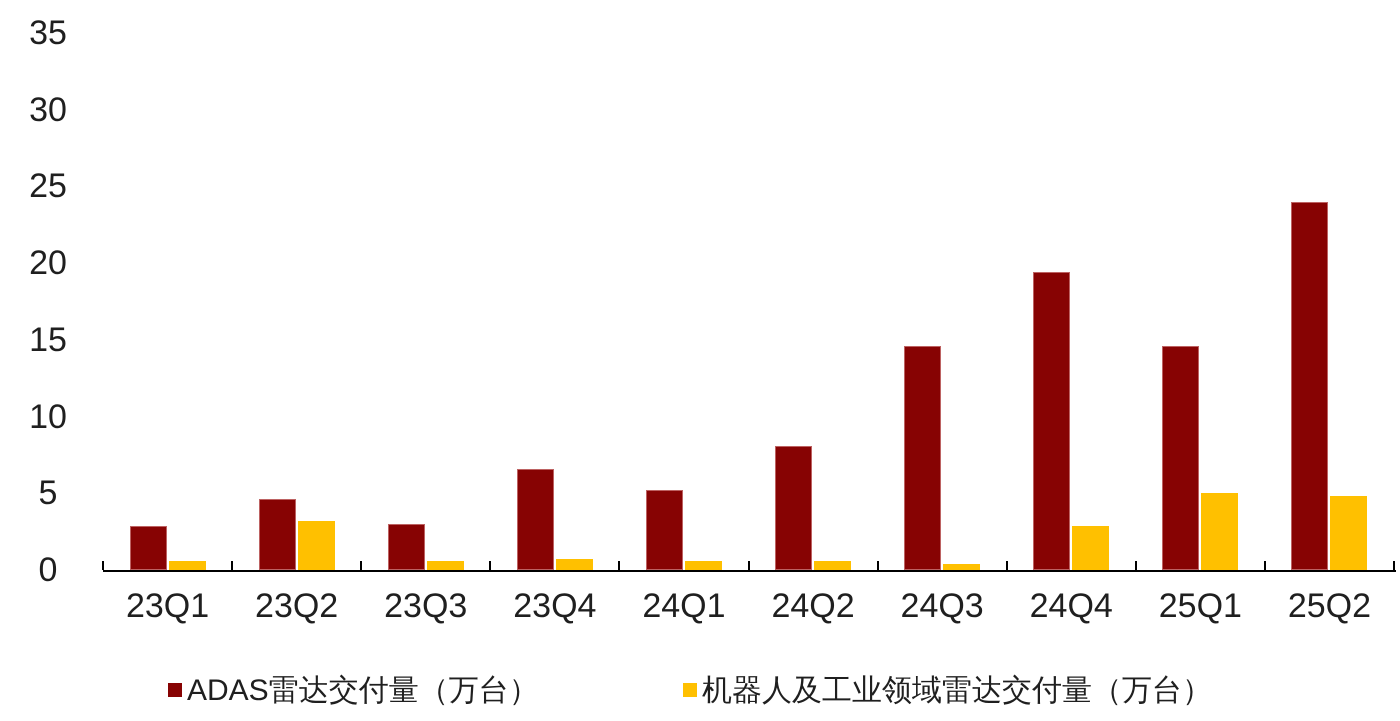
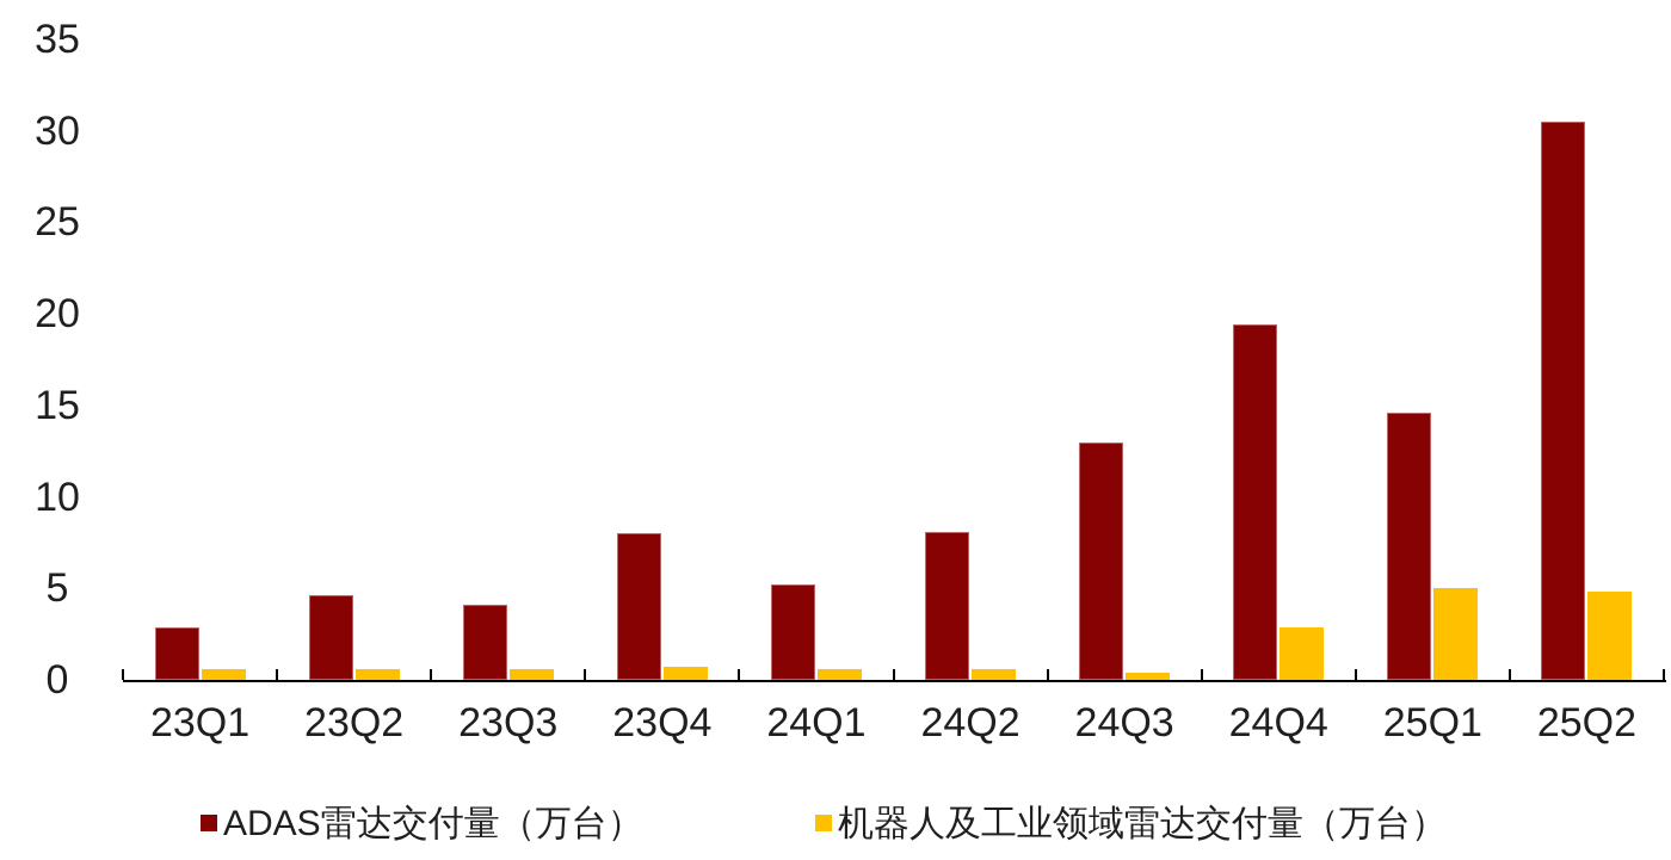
机器人及工业领域雷达交付量（万台）/23Q2: 3.2 -> 0.6
ADAS雷达交付量（万台）/23Q3: 3.0 -> 4.1
ADAS雷达交付量（万台）/23Q4: 6.6 -> 8.0
ADAS雷达交付量（万台）/24Q3: 14.6 -> 13.0
ADAS雷达交付量（万台）/25Q2: 24.0 -> 30.5
